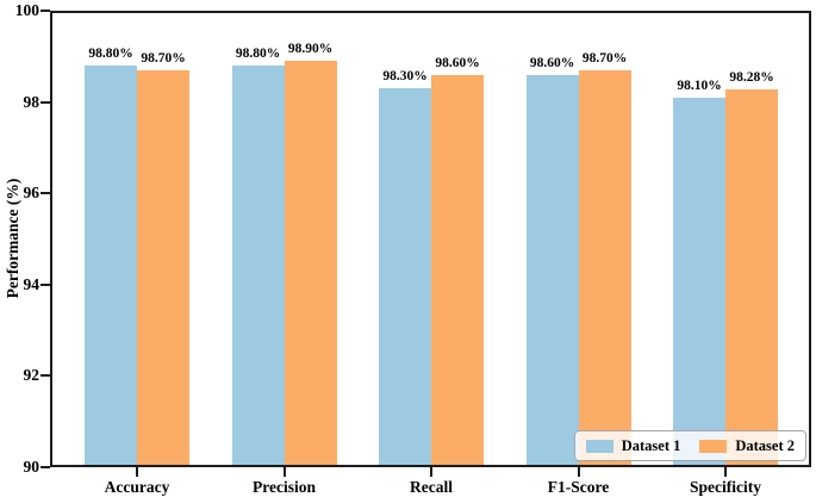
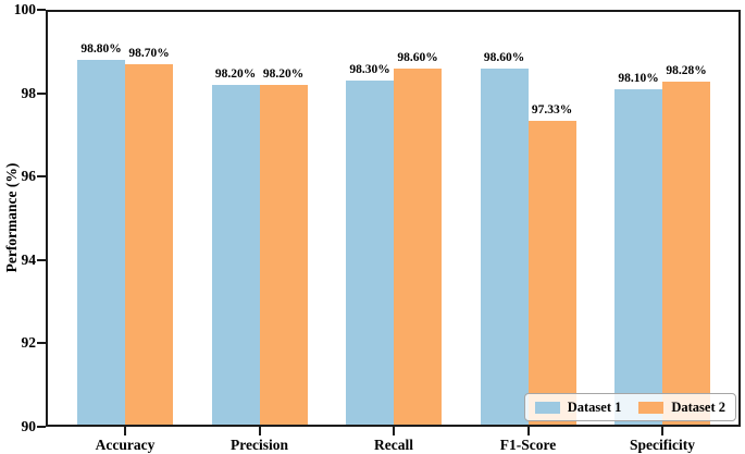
Dataset 1/Precision: 98.80% -> 98.20%
Dataset 2/Precision: 98.90% -> 98.20%
Dataset 2/F1-Score: 98.70% -> 97.33%
